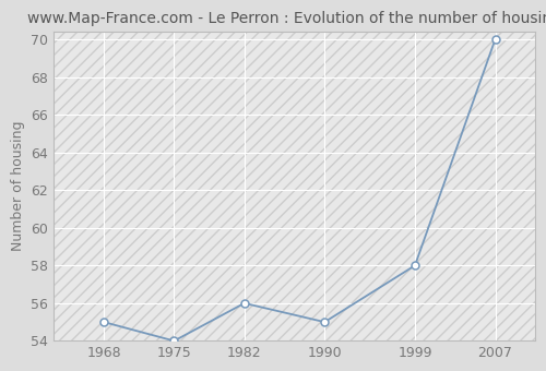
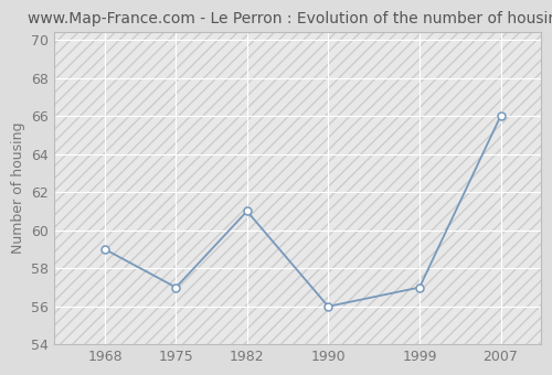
1968: 55 -> 59
1975: 54 -> 57
1982: 56 -> 61
1990: 55 -> 56
1999: 58 -> 57
2007: 70 -> 66
